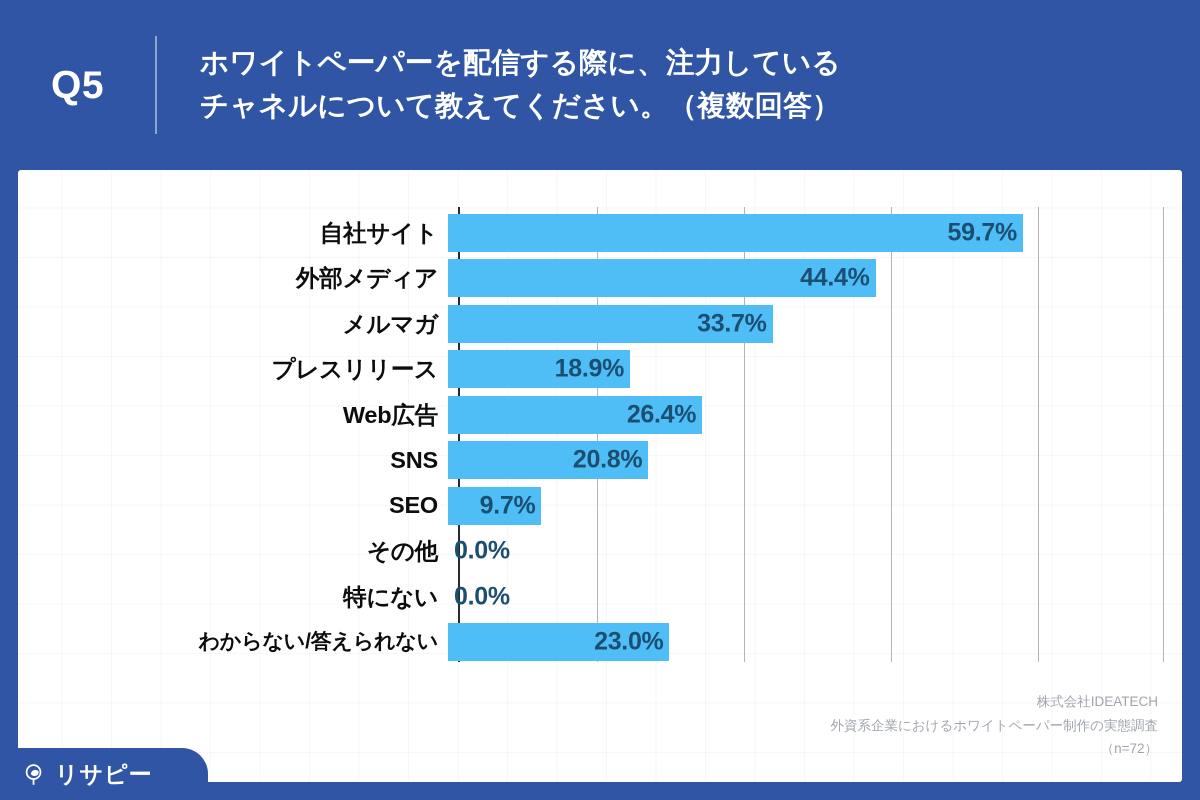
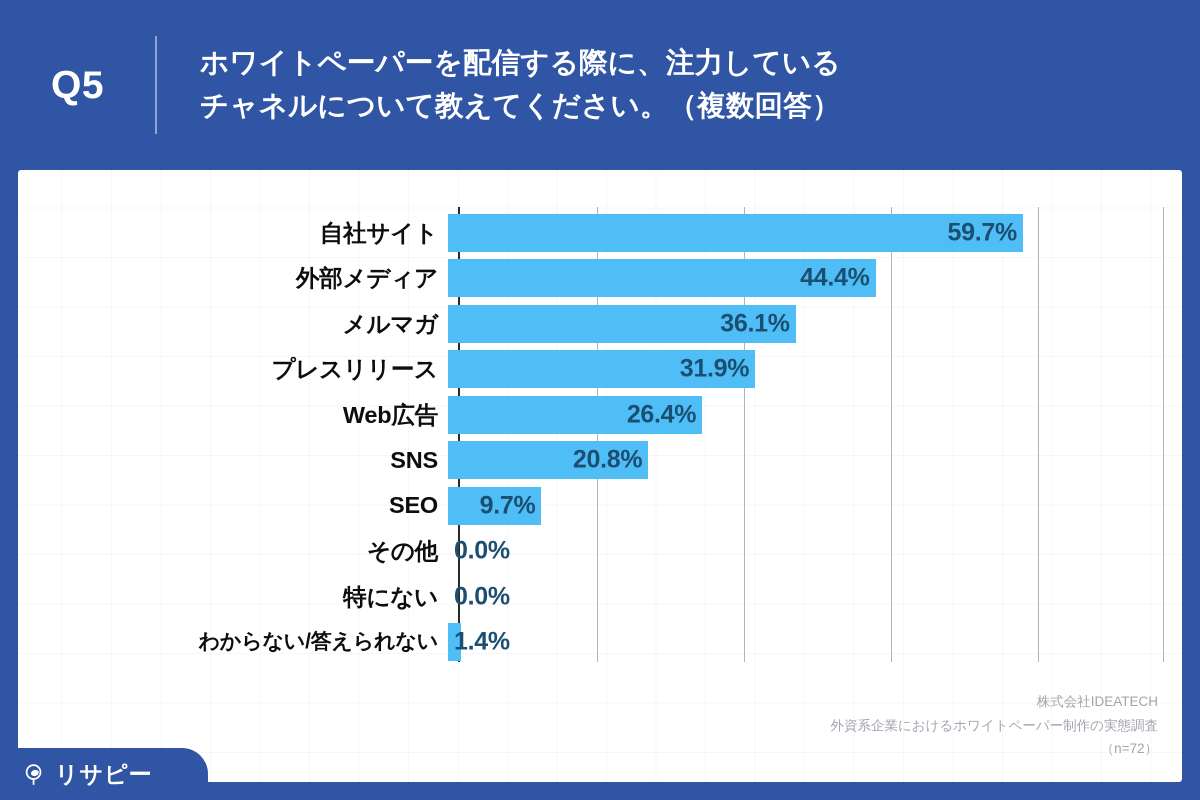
メルマガ: 33.7% -> 36.1%
プレスリリース: 18.9% -> 31.9%
わからない/答えられない: 23.0% -> 1.4%
